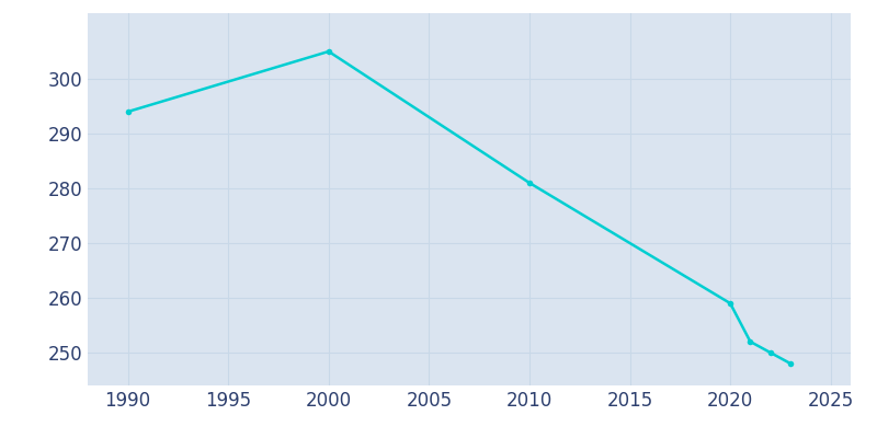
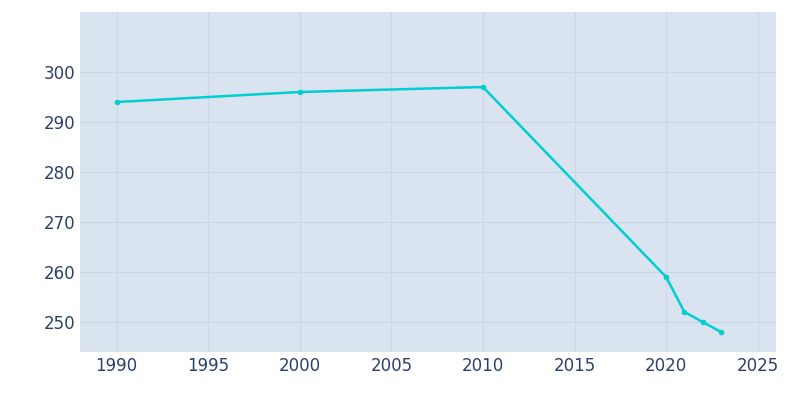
2000: 305 -> 296
2010: 281 -> 297
